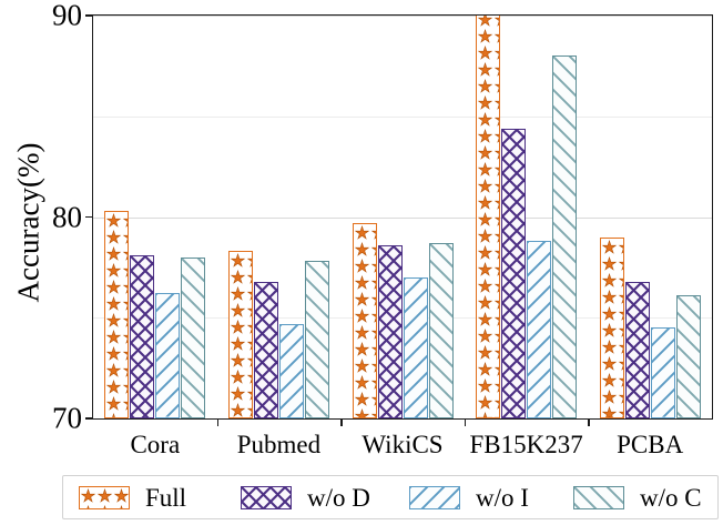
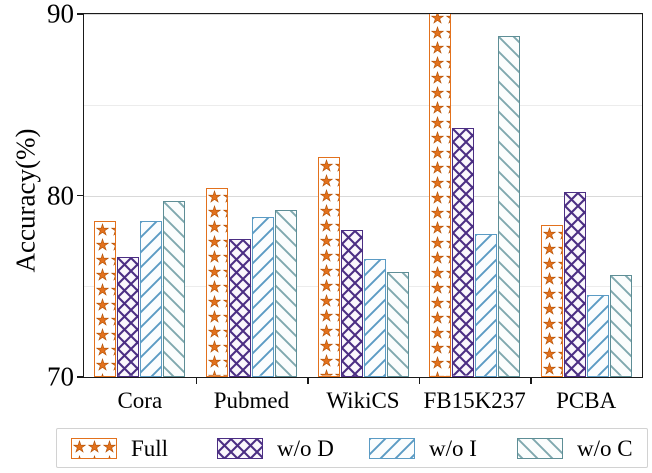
Full/Cora: 80.3 -> 78.6
w/o D/Cora: 78.1 -> 76.6
w/o I/Cora: 76.2 -> 78.6
w/o C/Cora: 78.0 -> 79.7
Full/Pubmed: 78.3 -> 80.4
w/o D/Pubmed: 76.8 -> 77.6
w/o I/Pubmed: 74.7 -> 78.8
w/o C/Pubmed: 77.8 -> 79.2
Full/WikiCS: 79.7 -> 82.1
w/o D/WikiCS: 78.6 -> 78.1
w/o I/WikiCS: 77.0 -> 76.5
w/o C/WikiCS: 78.7 -> 75.8
w/o D/FB15K237: 84.4 -> 83.7
w/o I/FB15K237: 78.8 -> 77.9
w/o C/FB15K237: 88.0 -> 88.8
Full/PCBA: 79.0 -> 78.4
w/o D/PCBA: 76.8 -> 80.2
w/o C/PCBA: 76.1 -> 75.6
